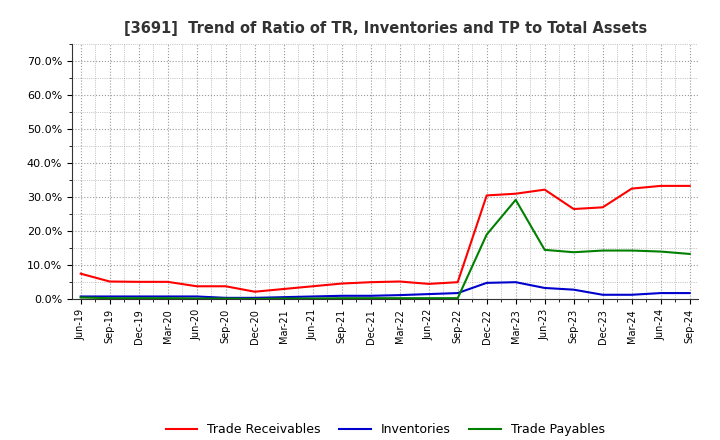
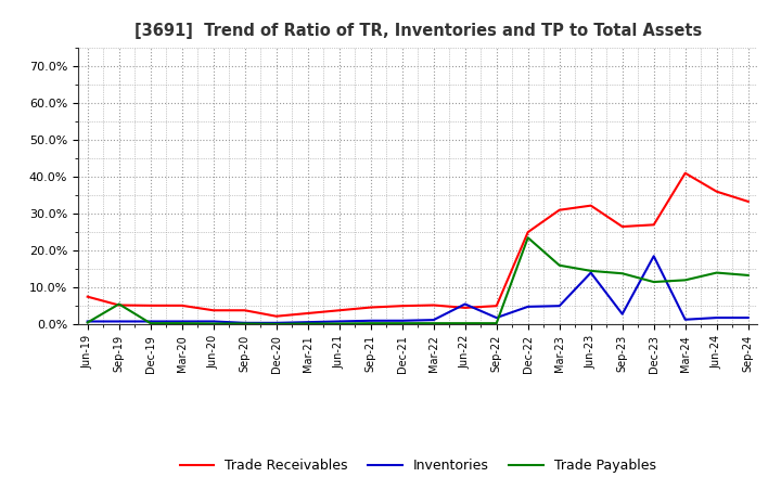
Trade Payables/Sep-19: 0.3% -> 5.5%
Inventories/Jun-22: 1.5% -> 5.5%
Trade Receivables/Dec-22: 30.5% -> 25.0%
Trade Payables/Dec-22: 19.0% -> 23.5%
Trade Payables/Mar-23: 29.2% -> 16.0%
Inventories/Jun-23: 3.3% -> 14.0%
Inventories/Dec-23: 1.3% -> 18.5%
Trade Payables/Dec-23: 14.3% -> 11.5%
Trade Receivables/Mar-24: 32.5% -> 41.0%
Trade Payables/Mar-24: 14.3% -> 12.0%
Trade Receivables/Jun-24: 33.3% -> 36.0%
